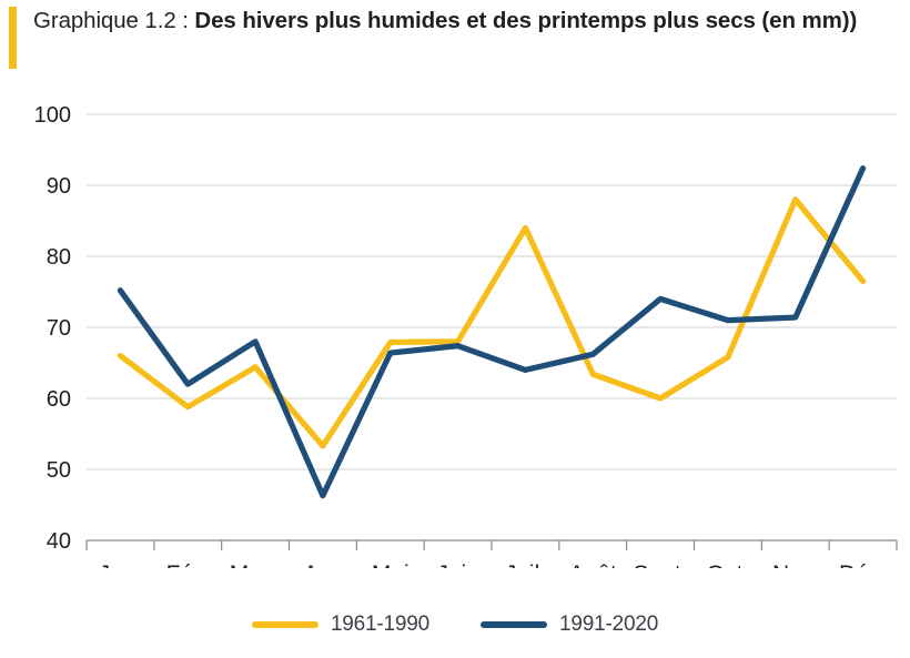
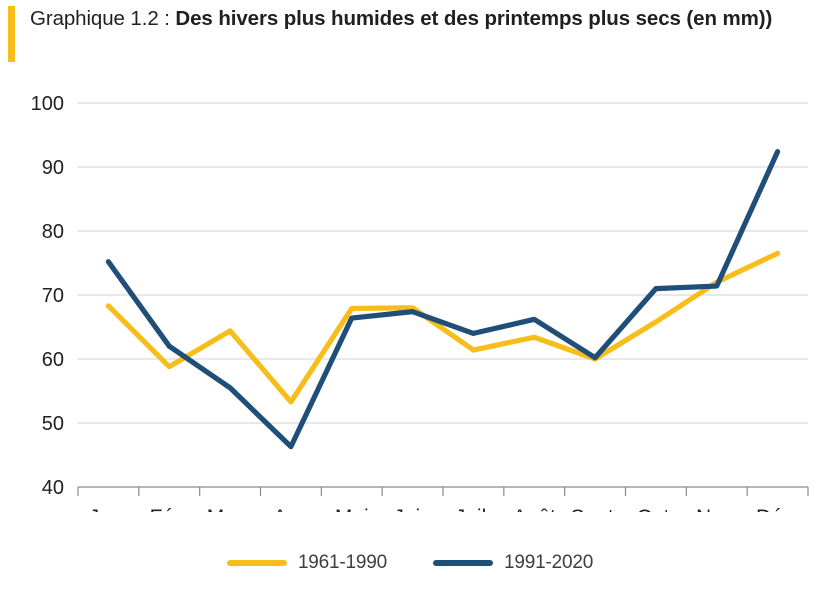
1961-1990/Jan.: 66 -> 68
1991-2020/Mars: 68 -> 56
1961-1990/Juil.: 84 -> 61
1991-2020/Sept.: 74 -> 60
1961-1990/Nov.: 88 -> 72
